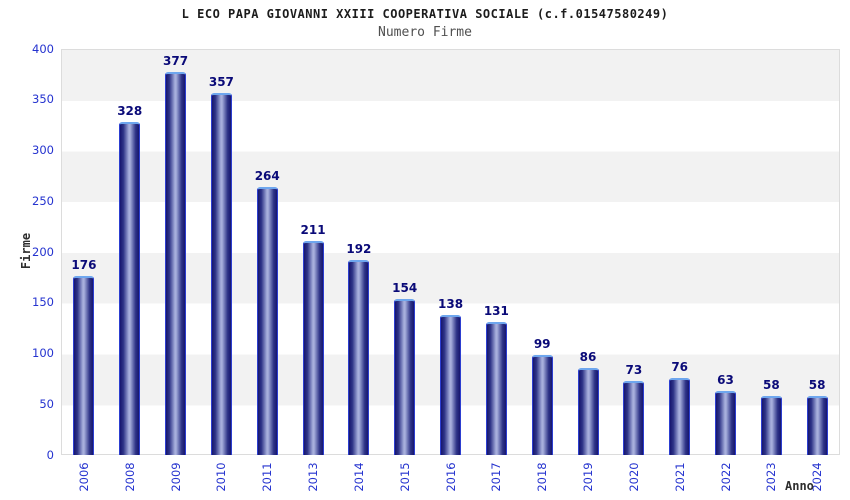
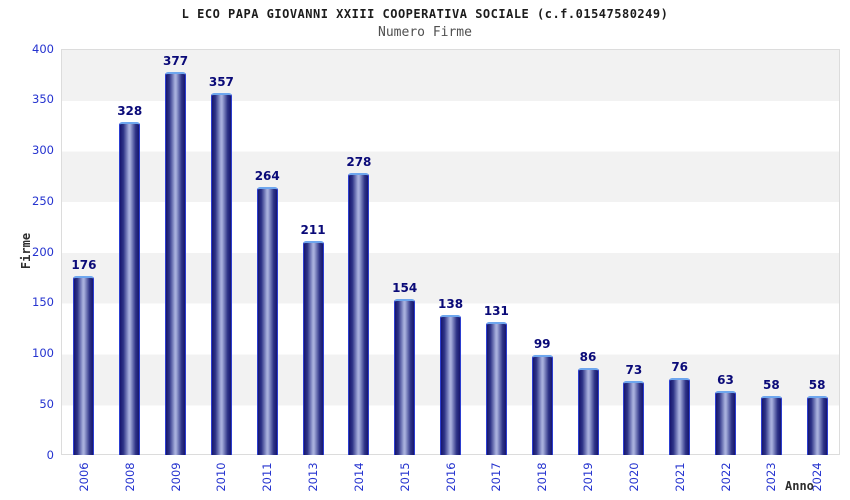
2014: 192 -> 278
